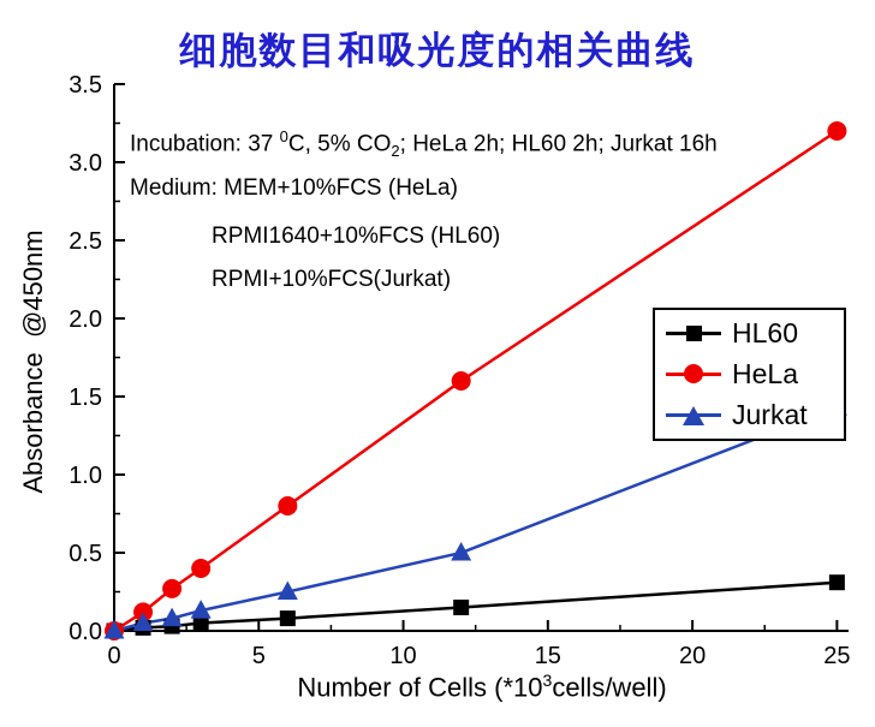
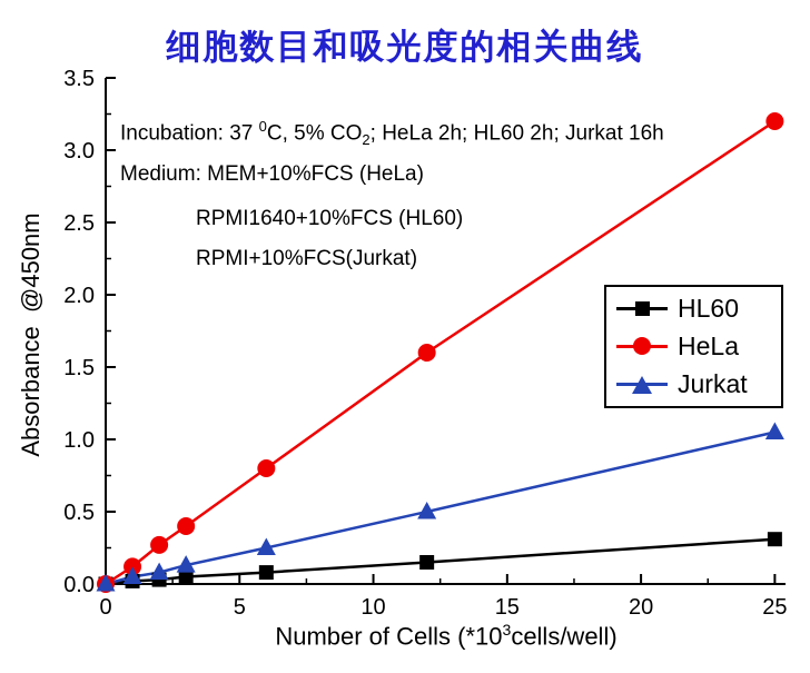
Jurkat/25: 1.43 -> 1.05
